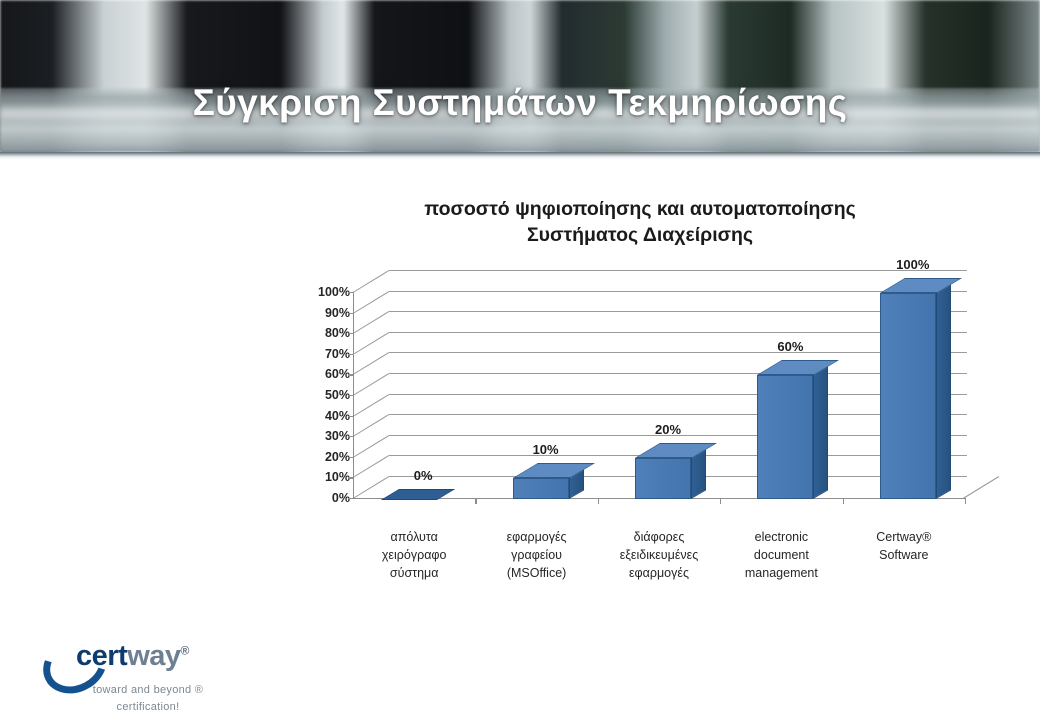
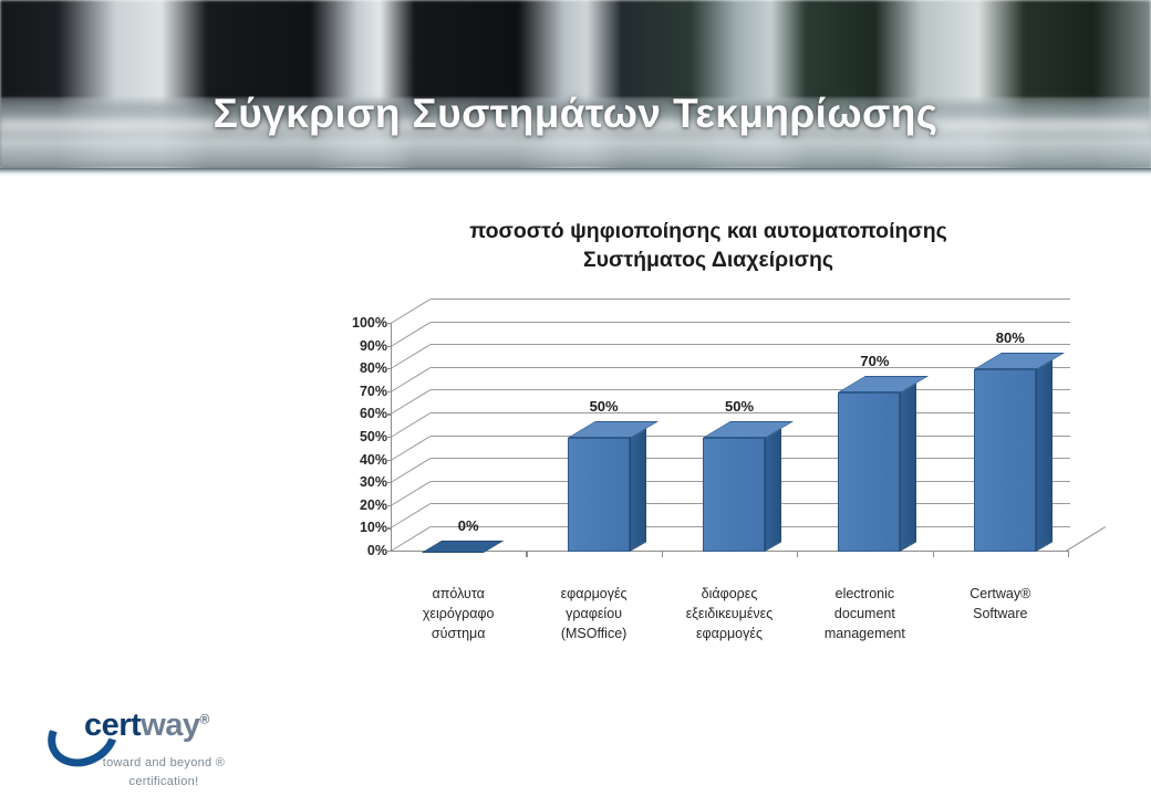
εφαρμογές γραφείου (MSOffice): 10% -> 50%
διάφορες εξειδικευμένες εφαρμογές: 20% -> 50%
electronic document management: 60% -> 70%
Certway® Software: 100% -> 80%
